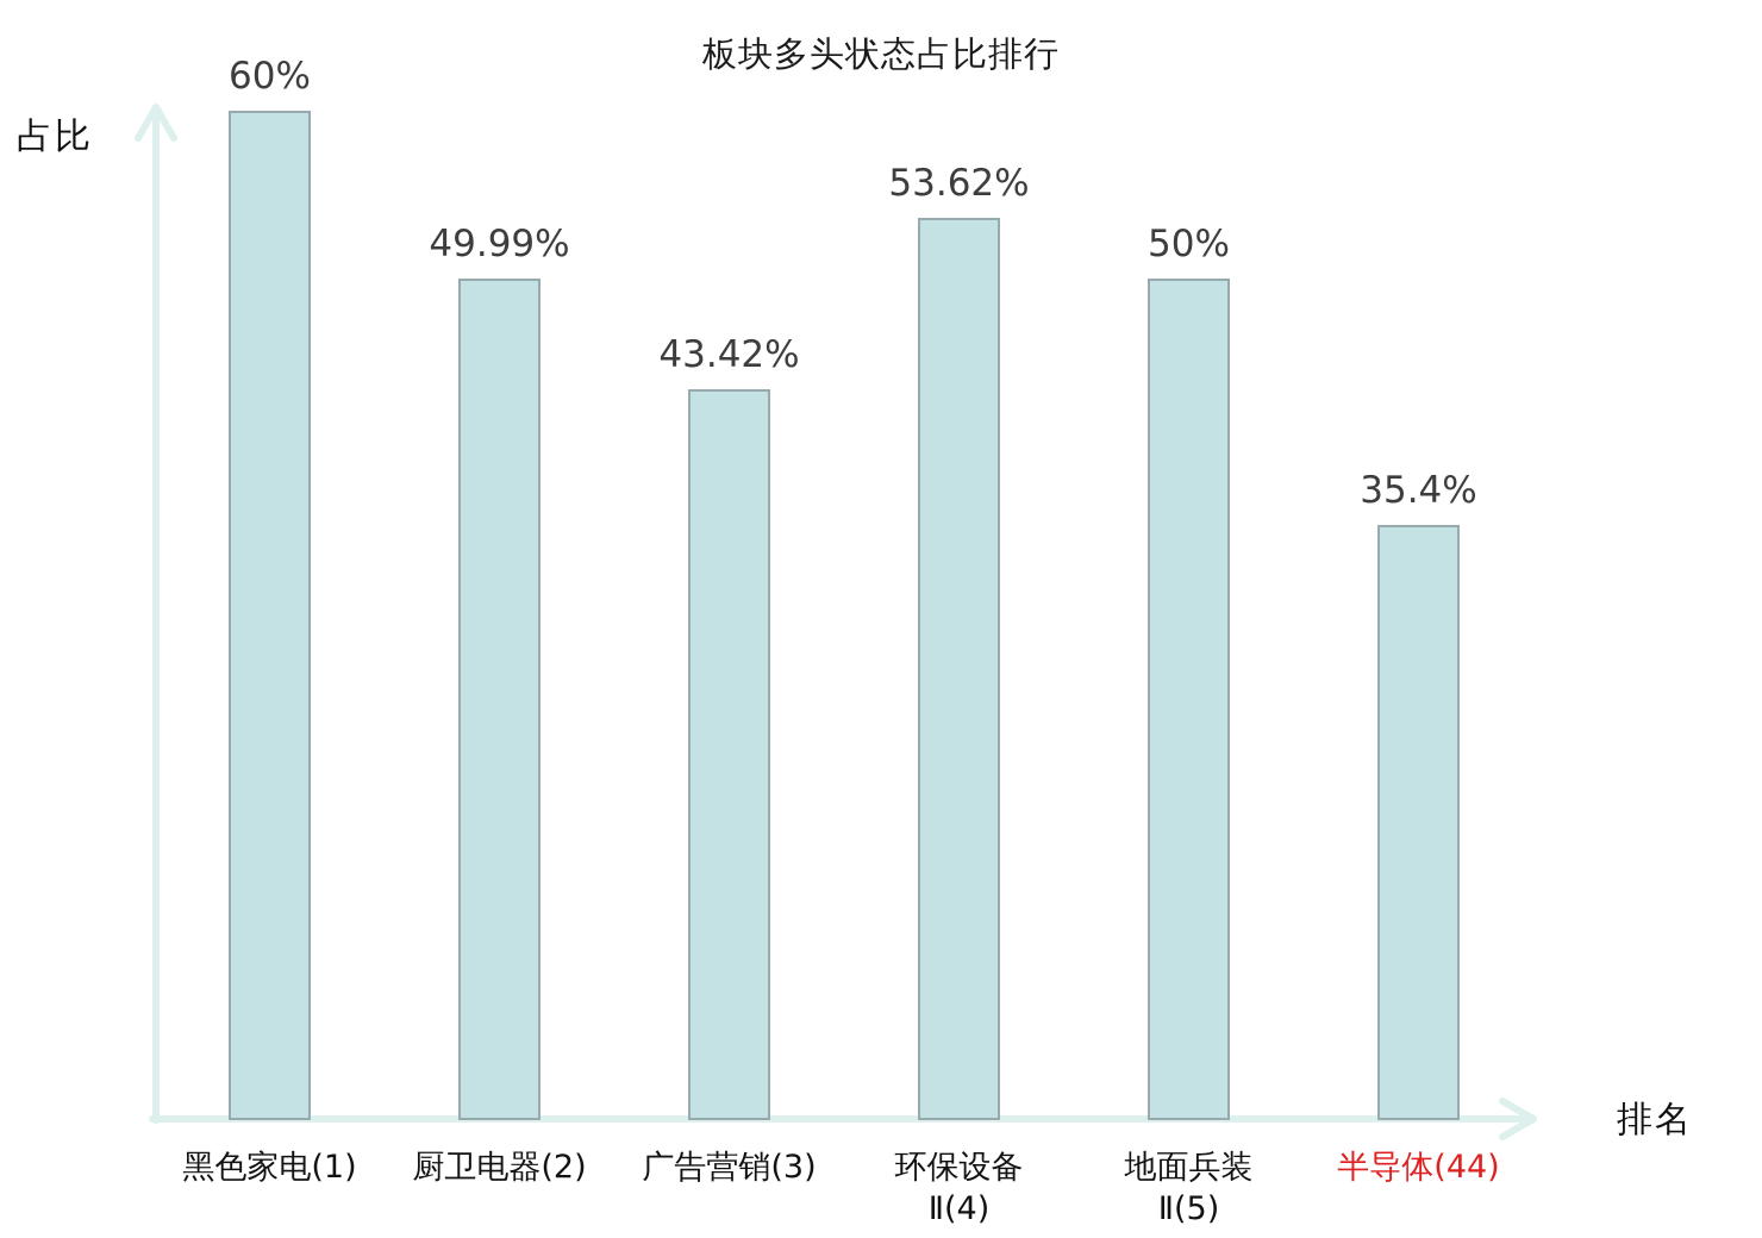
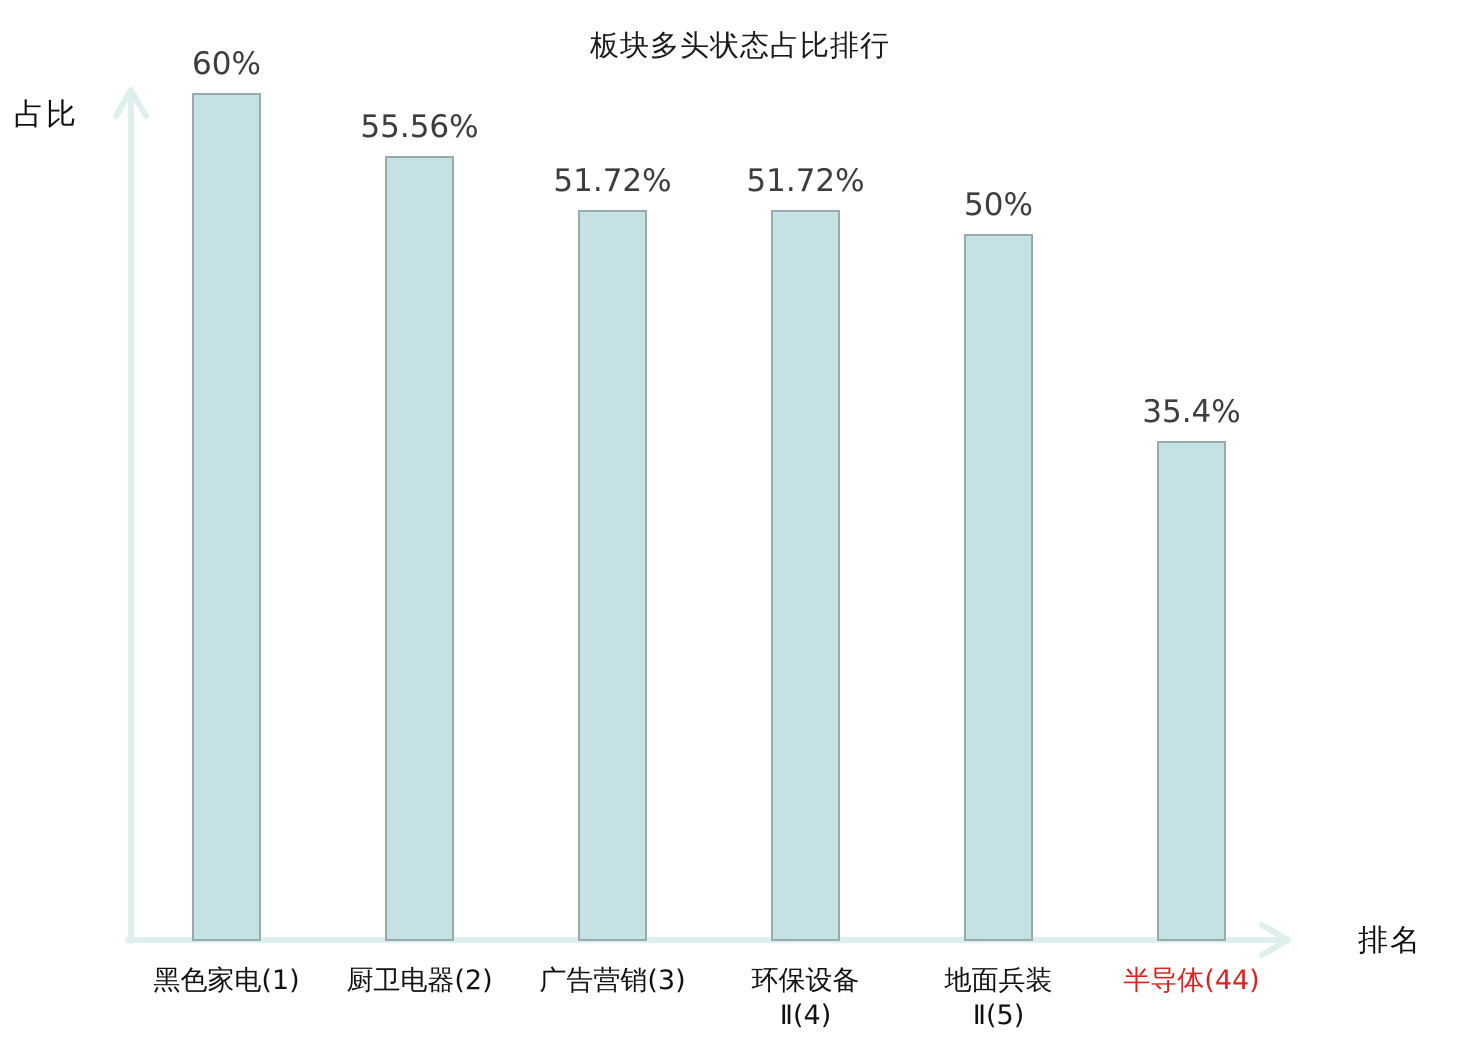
厨卫电器(2): 49.99% -> 55.56%
广告营销(3): 43.42% -> 51.72%
环保设备 Ⅱ(4): 53.62% -> 51.72%
